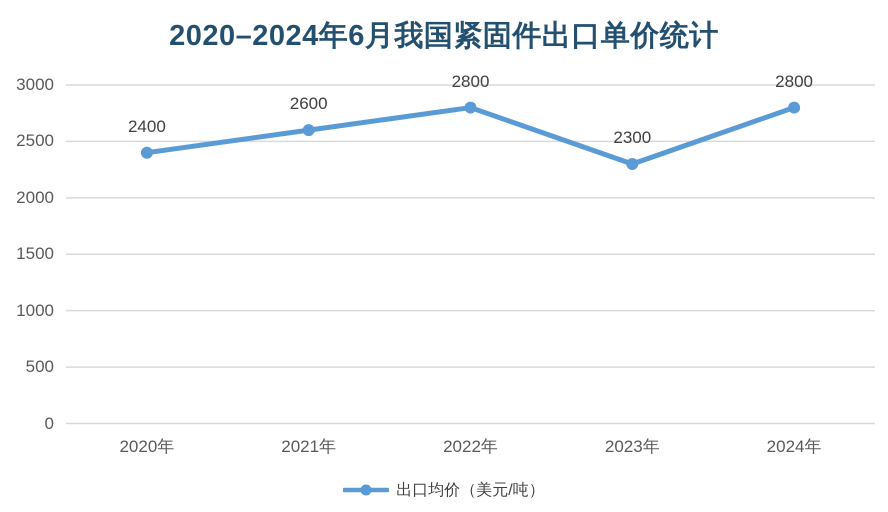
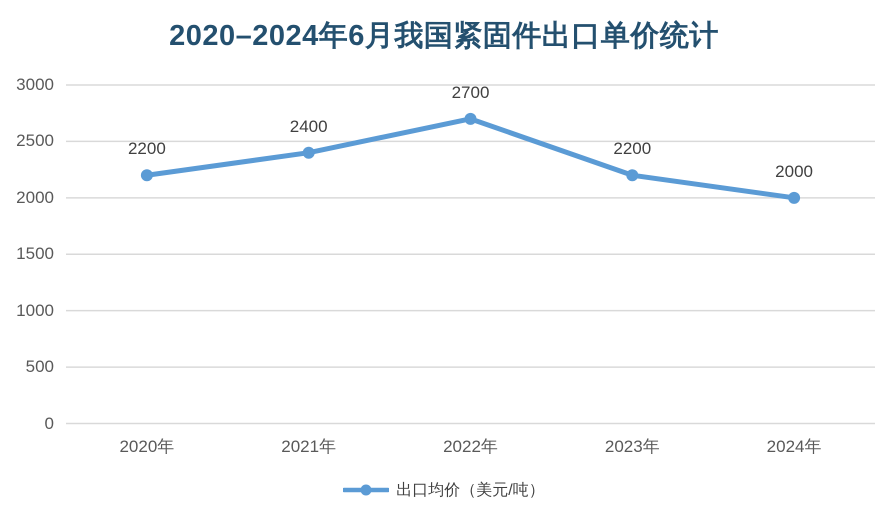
2020年: 2400 -> 2200
2021年: 2600 -> 2400
2022年: 2800 -> 2700
2023年: 2300 -> 2200
2024年: 2800 -> 2000
